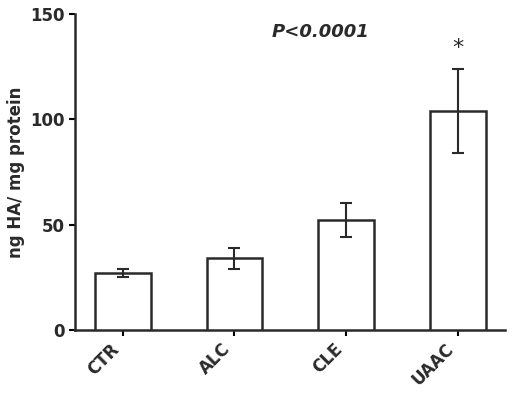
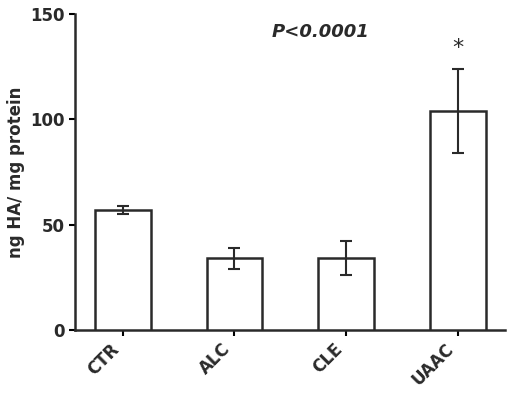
CTR: 27 -> 57
CLE: 52 -> 34
